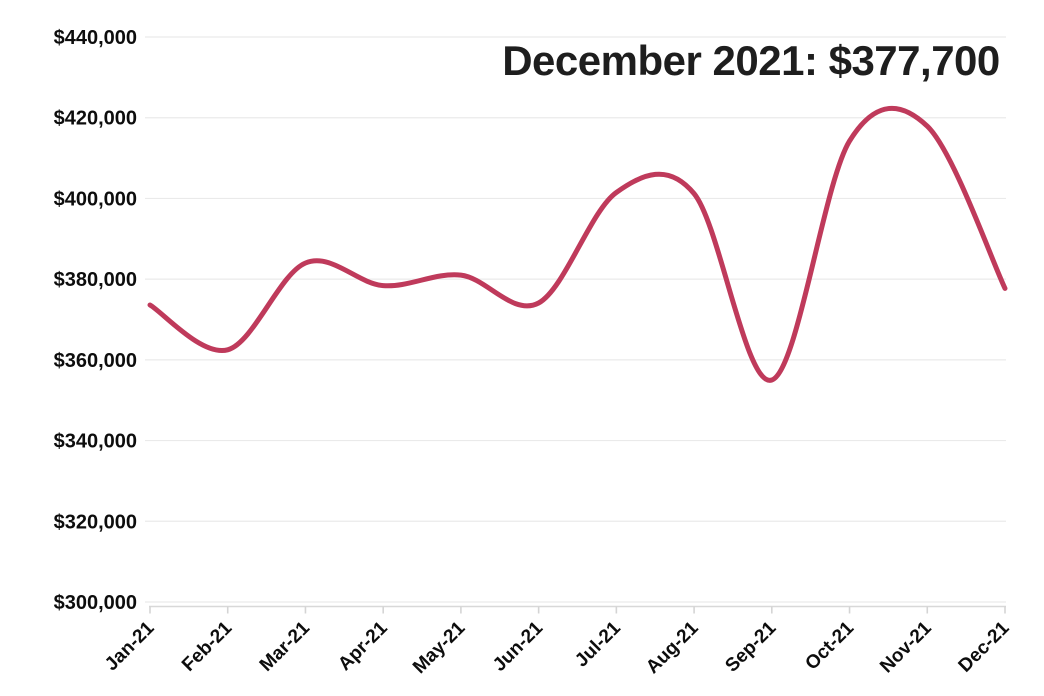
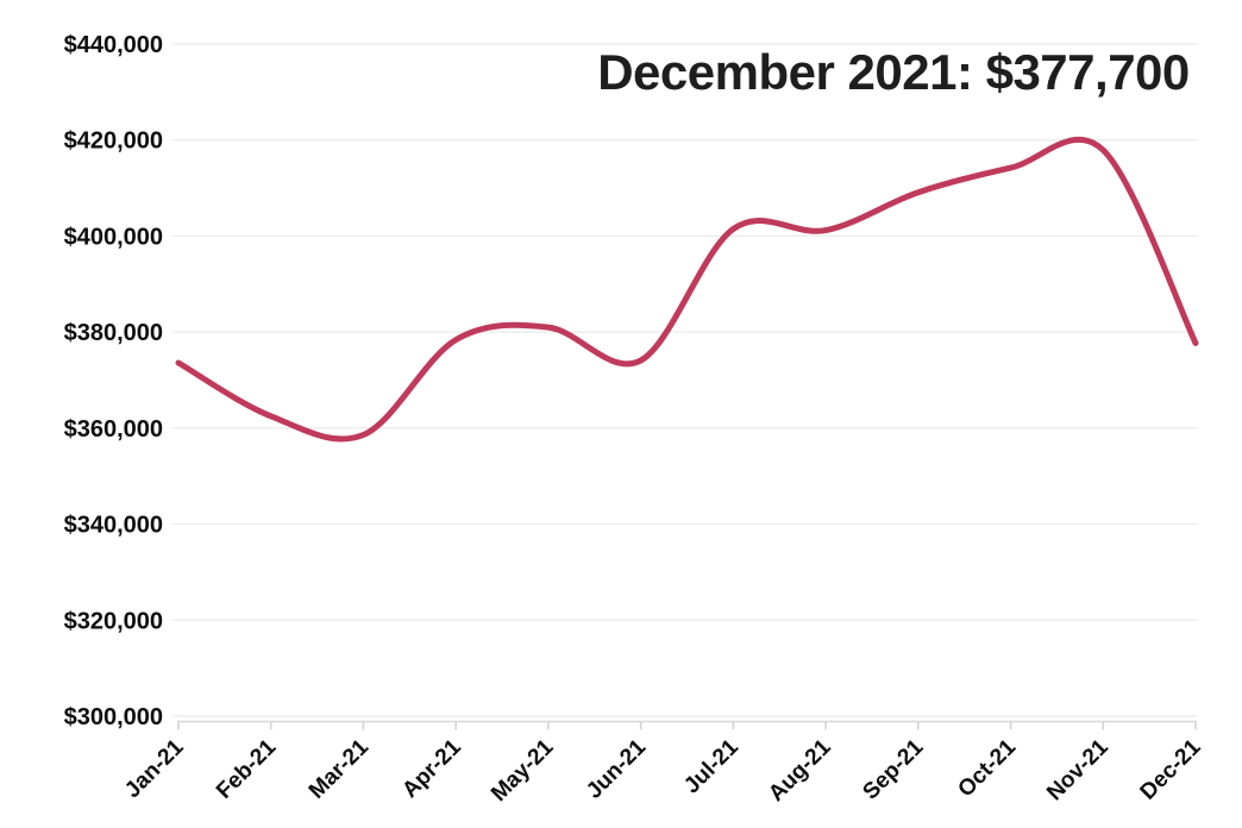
Mar-21: $384000 -> $359000
Sep-21: $355000 -> $409000
